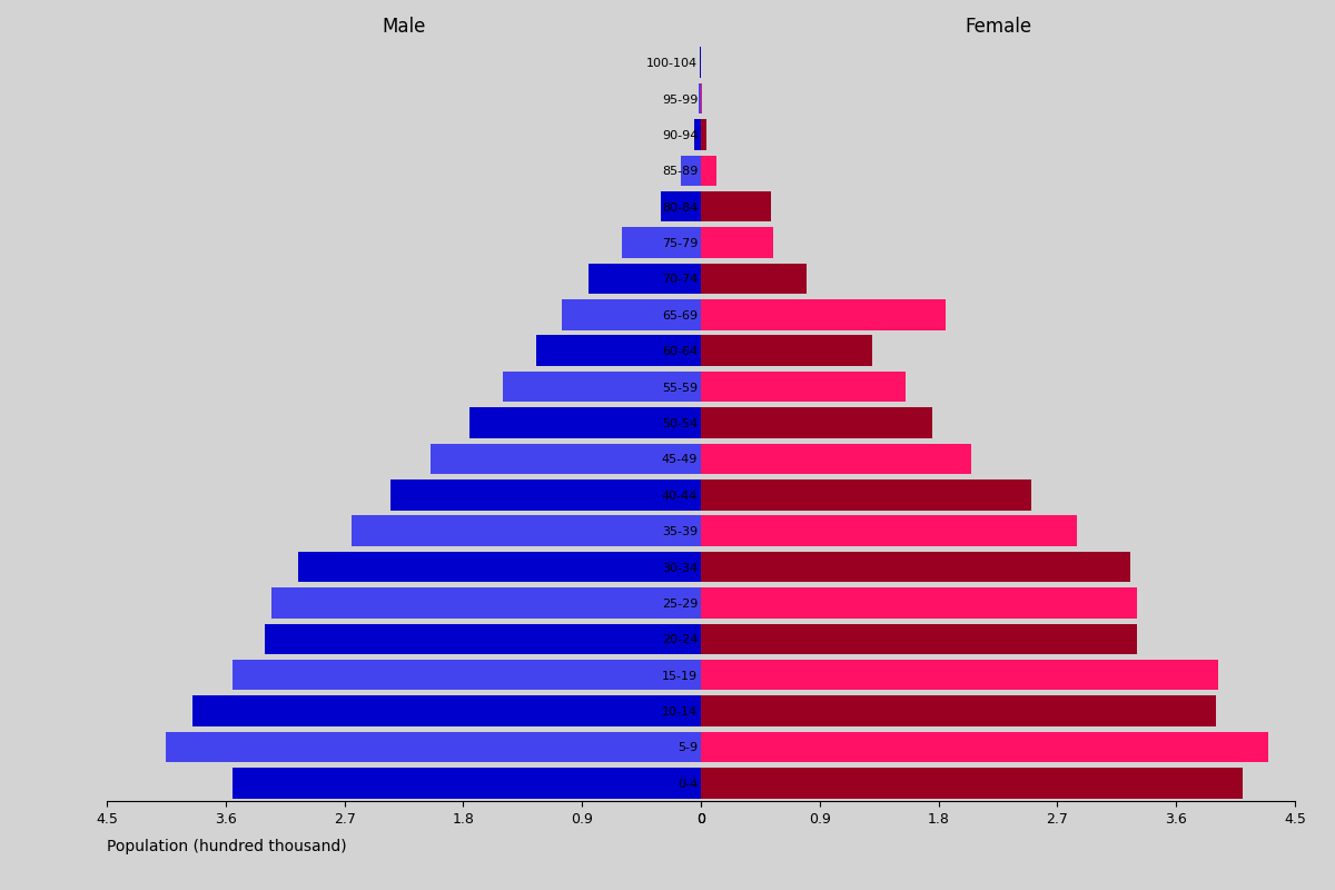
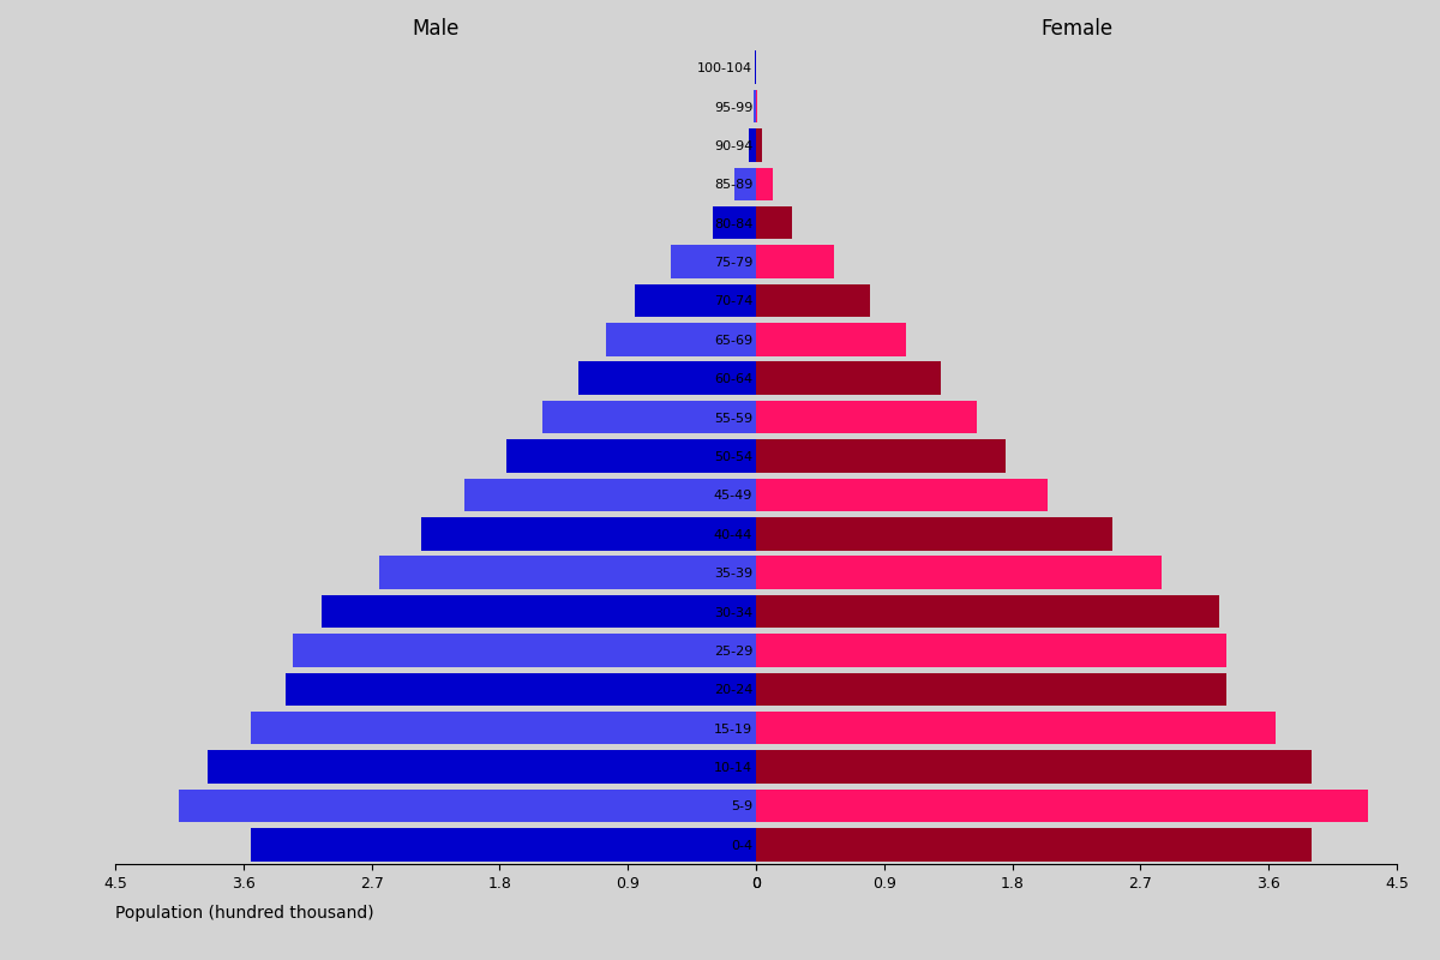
Female/80-84: 0.53 -> 0.25
Female/65-69: 1.85 -> 1.05
Female/15-19: 3.92 -> 3.65
Female/0-4: 4.10 -> 3.90
